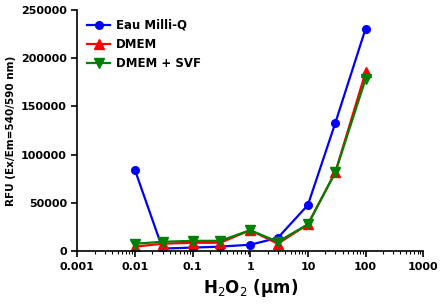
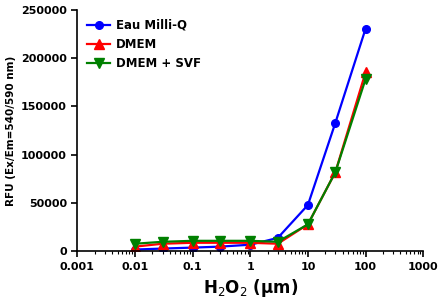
Eau Milli-Q/0.01: 84000 -> 2000
DMEM/1: 22000 -> 9000
DMEM + SVF/1: 22000 -> 11000
